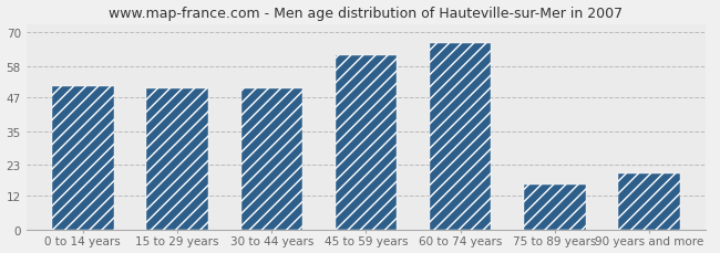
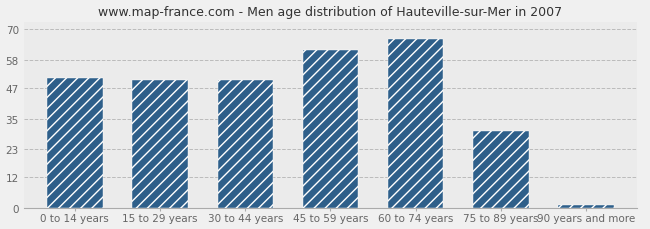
75 to 89 years: 16 -> 30
90 years and more: 20 -> 1
